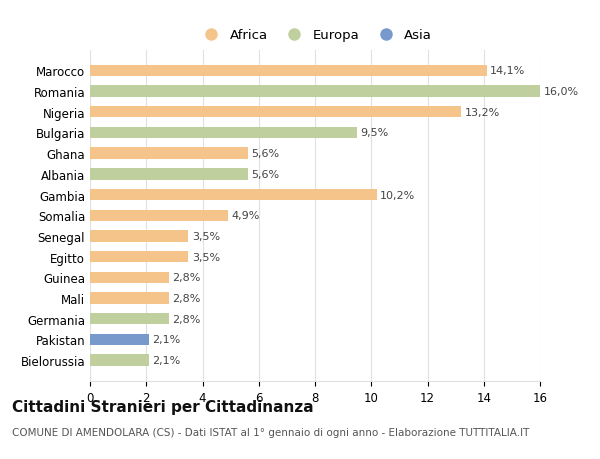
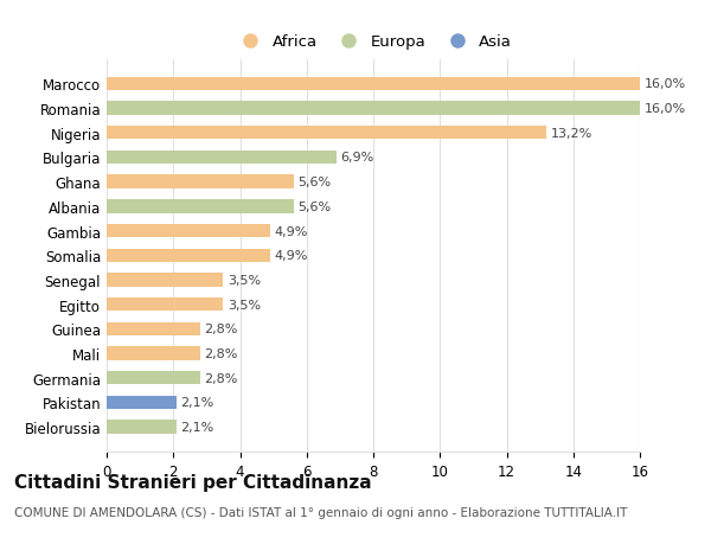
Marocco: 14,1% -> 16,0%
Bulgaria: 9,5% -> 6,9%
Gambia: 10,2% -> 4,9%
